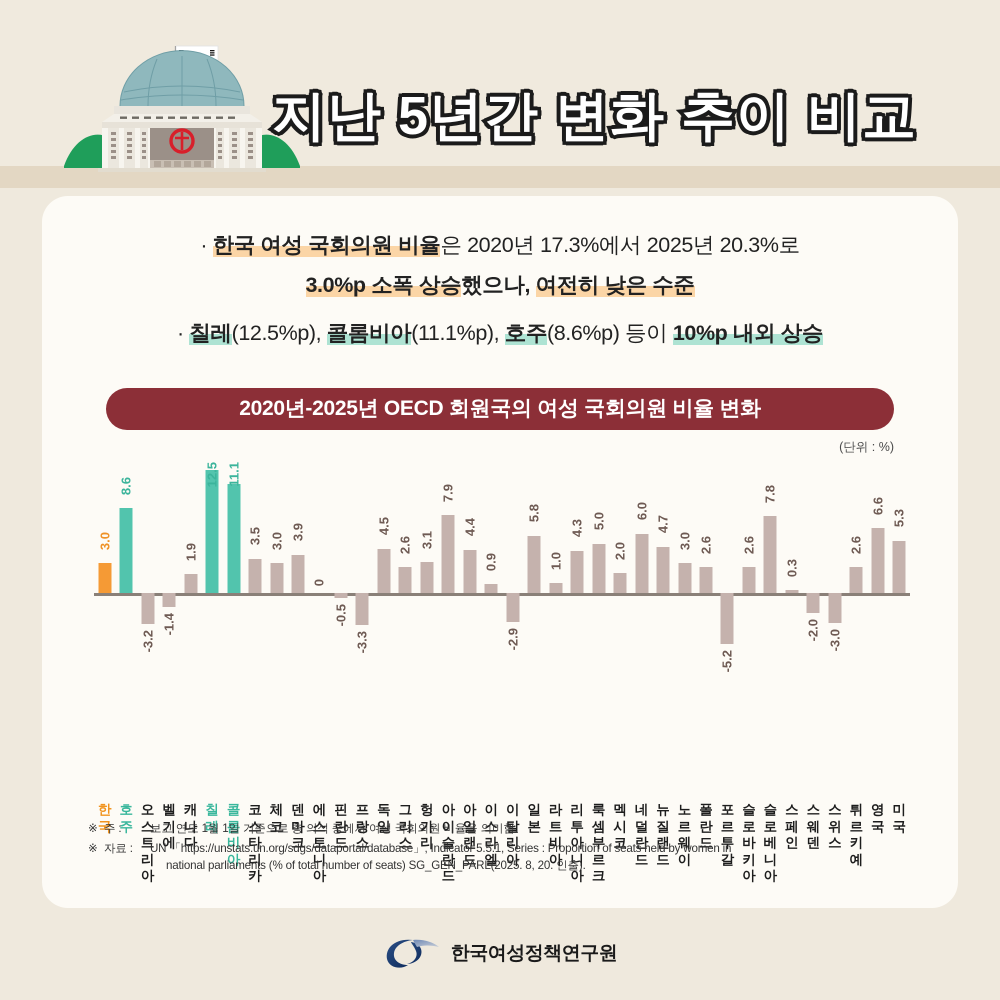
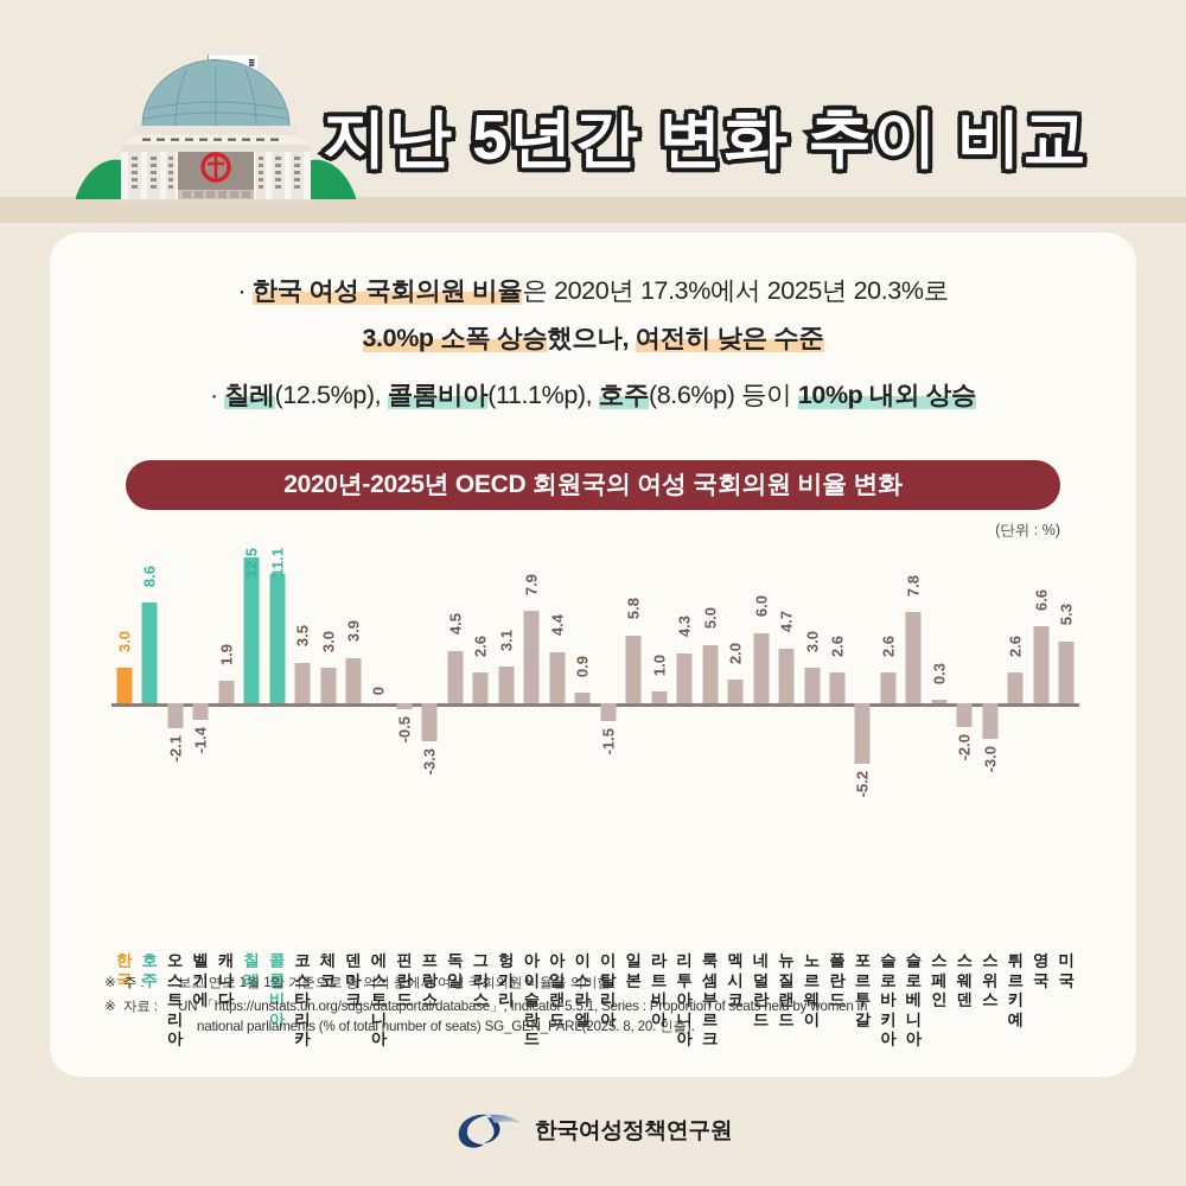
오스트리아: -3.2 -> -2.1
이탈리아: -2.9 -> -1.5
